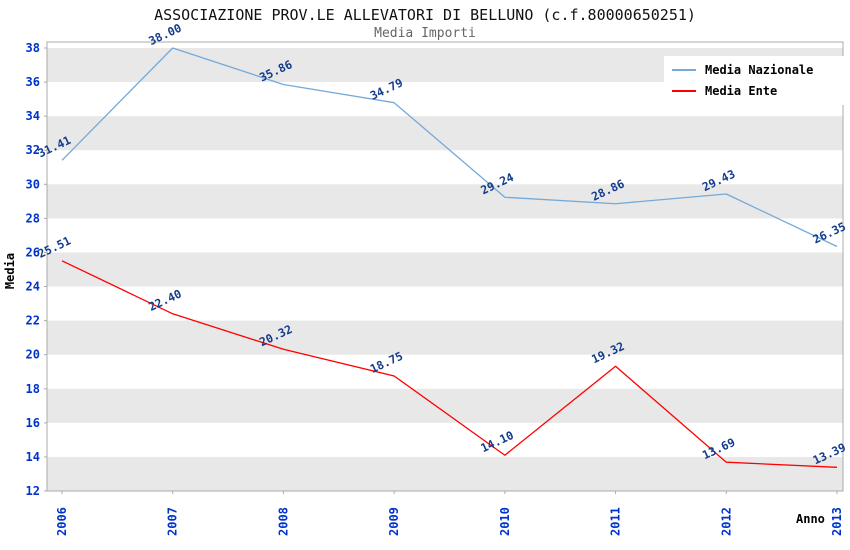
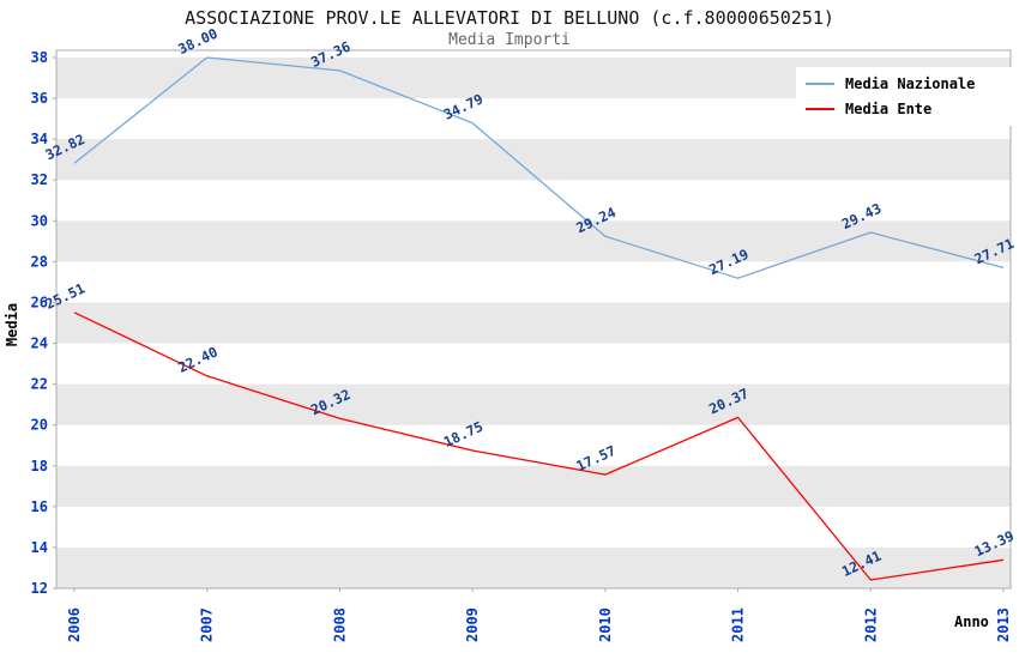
Media Nazionale/2006: 31.41 -> 32.82
Media Nazionale/2008: 35.86 -> 37.36
Media Ente/2010: 14.10 -> 17.57
Media Nazionale/2011: 28.86 -> 27.19
Media Ente/2011: 19.32 -> 20.37
Media Ente/2012: 13.69 -> 12.41
Media Nazionale/2013: 26.35 -> 27.71
